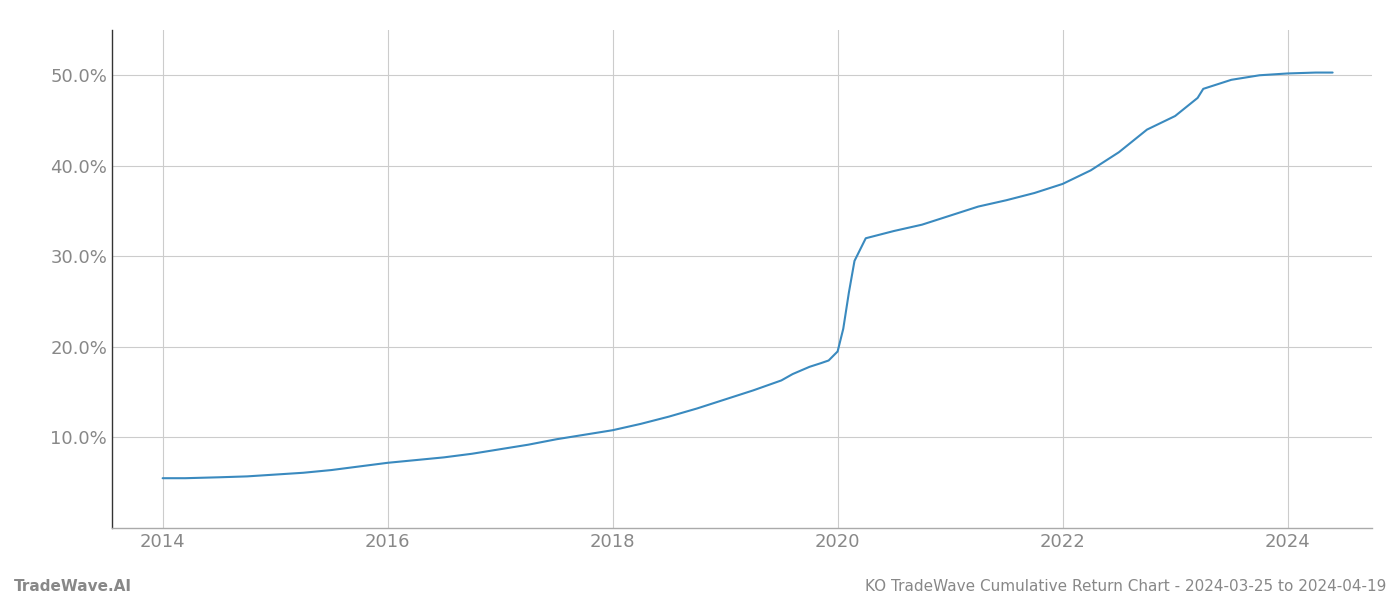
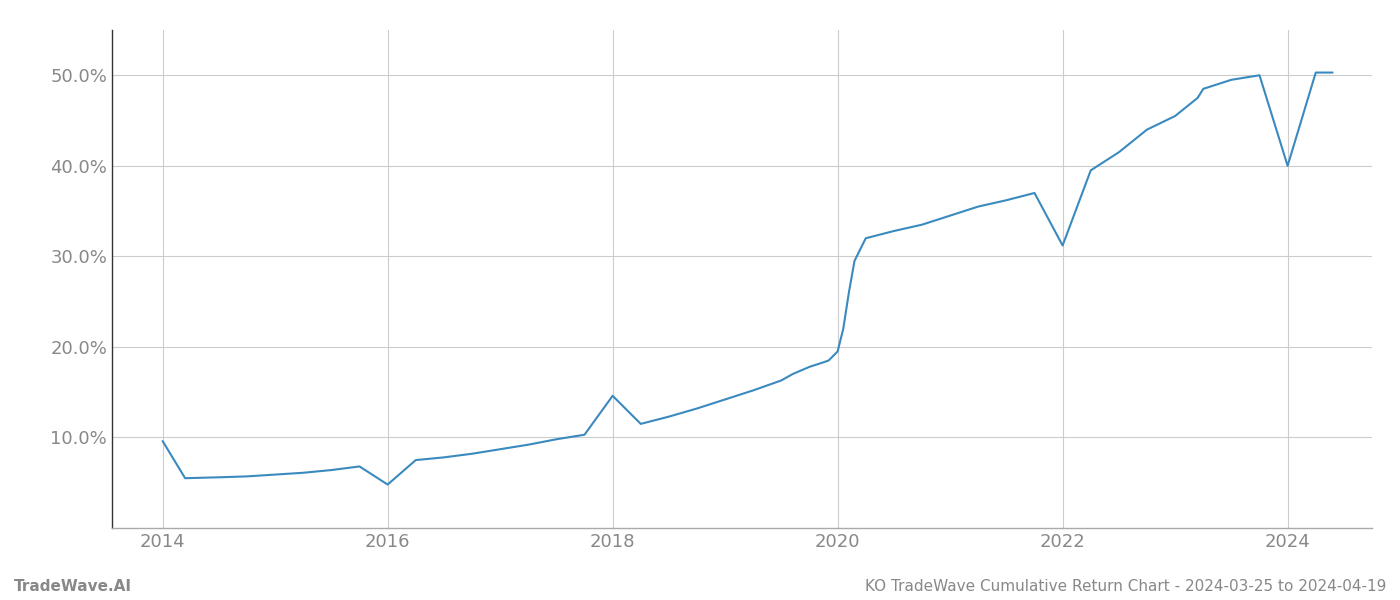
2014: 5.5% -> 9.6%
2016: 7.2% -> 4.8%
2018: 10.8% -> 14.6%
2022: 38.0% -> 31.2%
2024: 50.2% -> 40.0%
